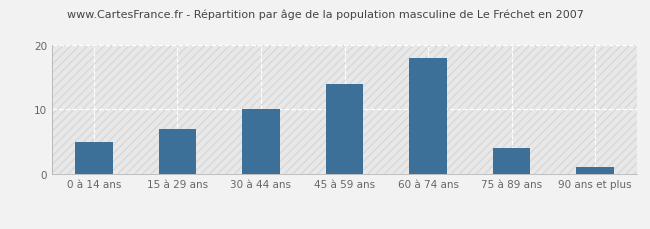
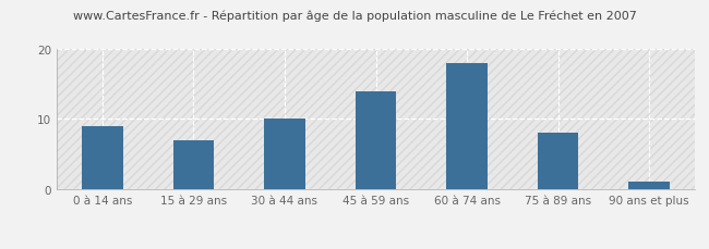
0 à 14 ans: 5 -> 9
75 à 89 ans: 4 -> 8
